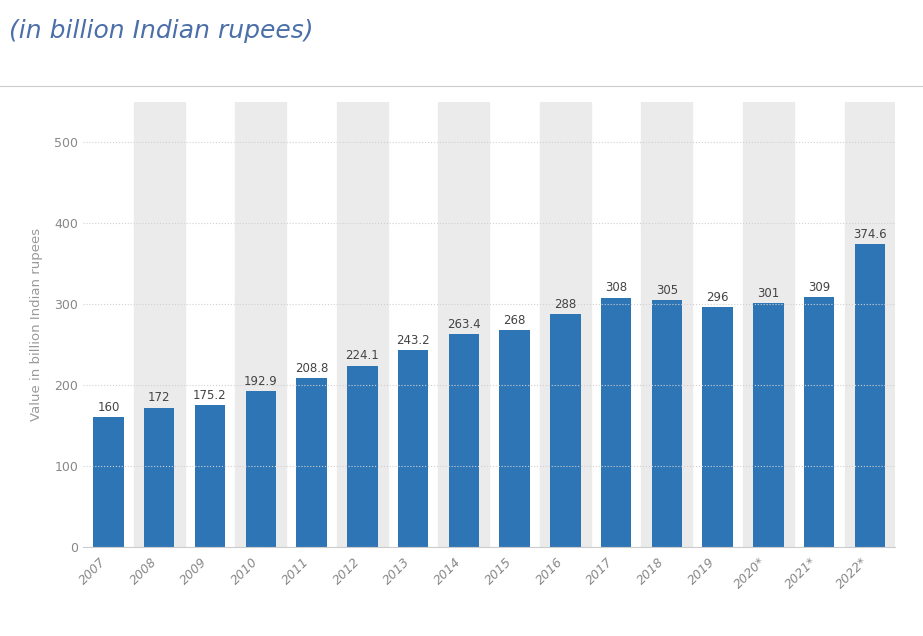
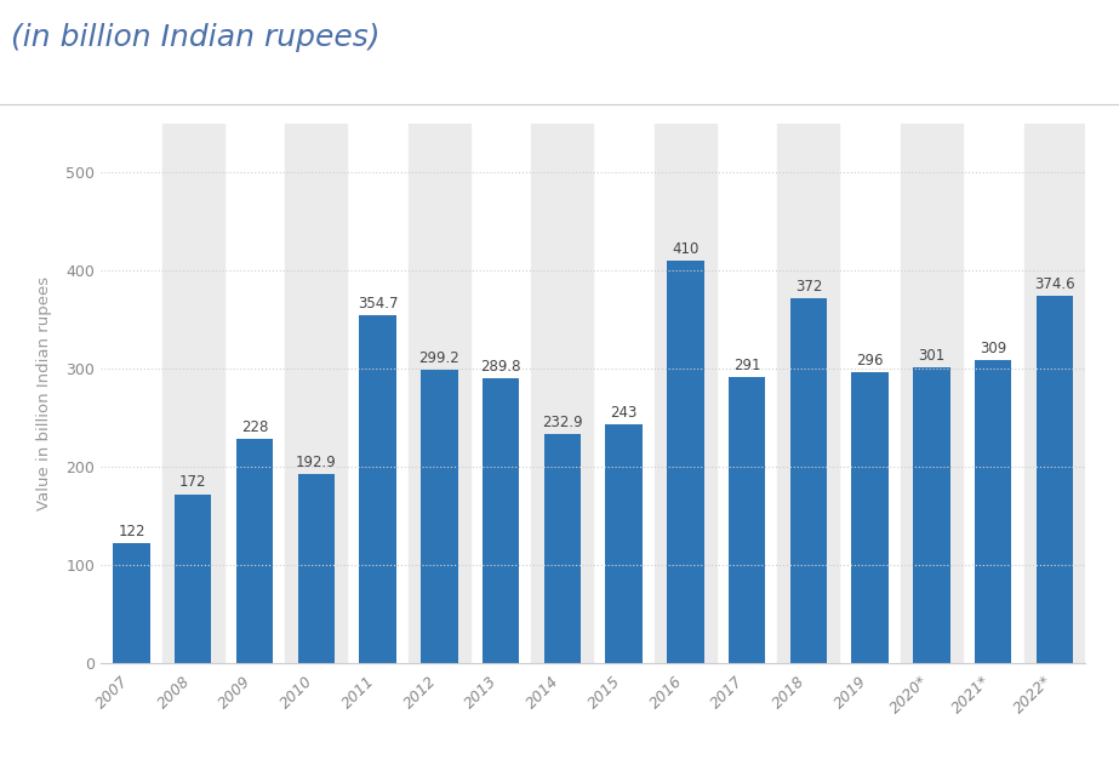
2007: 160 -> 122
2009: 175.2 -> 228
2011: 208.8 -> 354.7
2012: 224.1 -> 299.2
2013: 243.2 -> 289.8
2014: 263.4 -> 232.9
2015: 268 -> 243
2016: 288 -> 410
2017: 308 -> 291
2018: 305 -> 372
